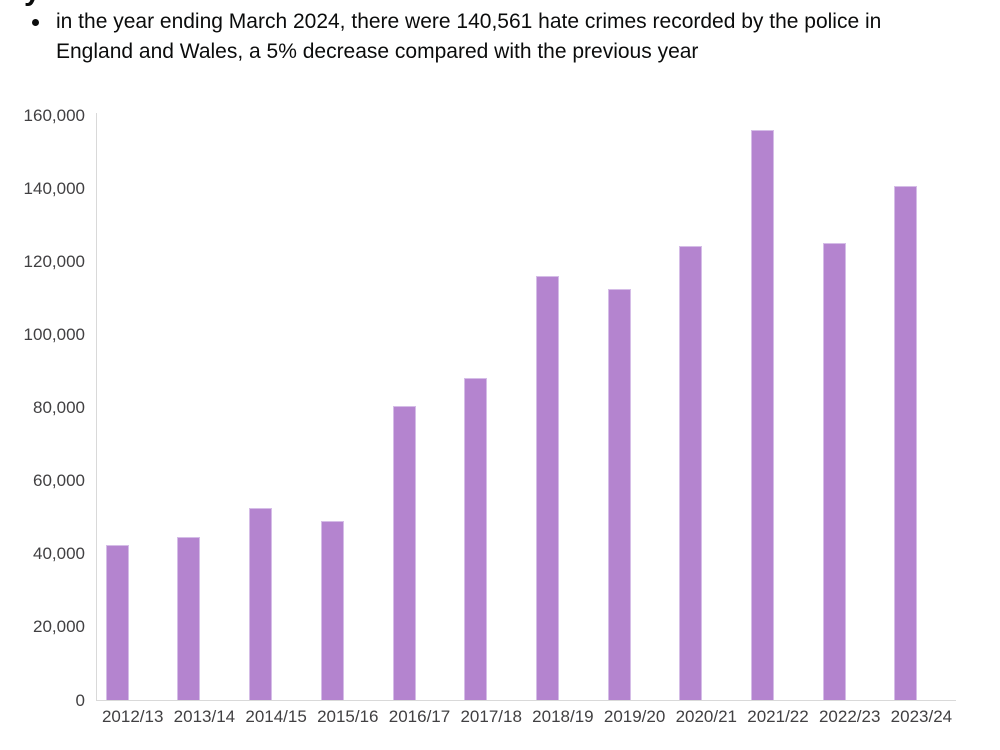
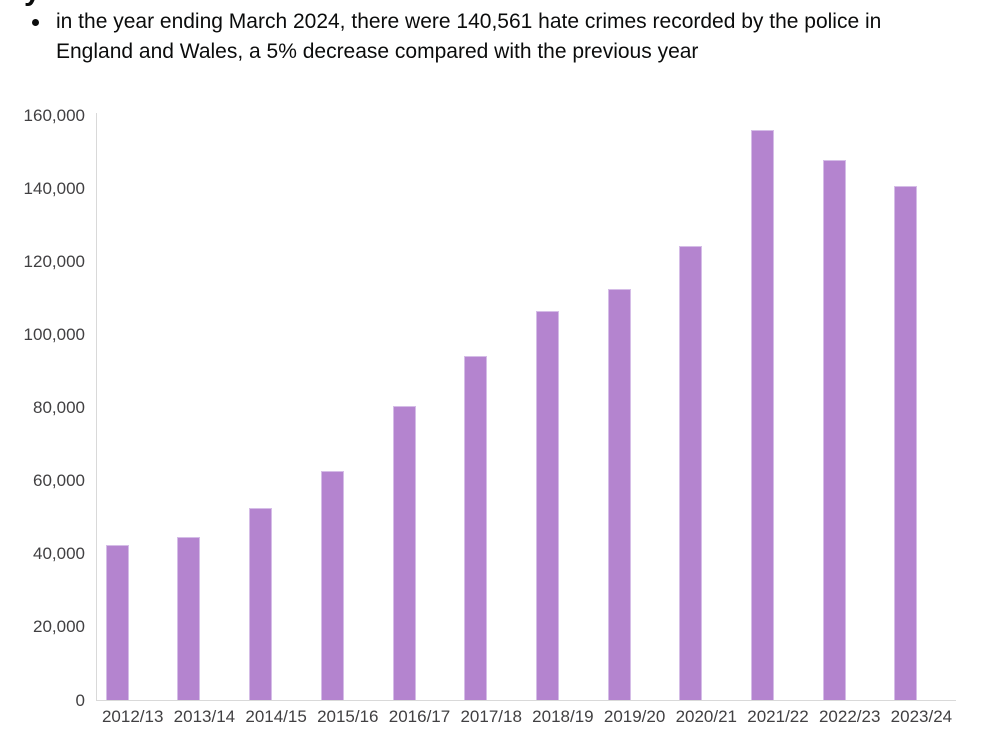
2015/16: 49000 -> 62000
2017/18: 88000 -> 94000
2018/19: 116000 -> 106000
2022/23: 125000 -> 148000
